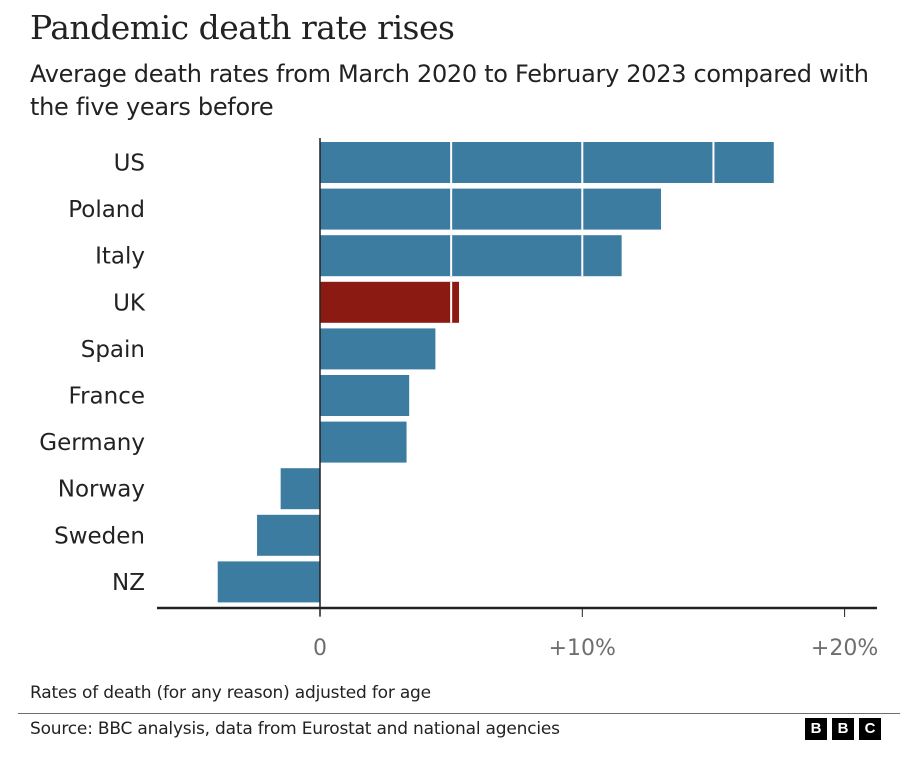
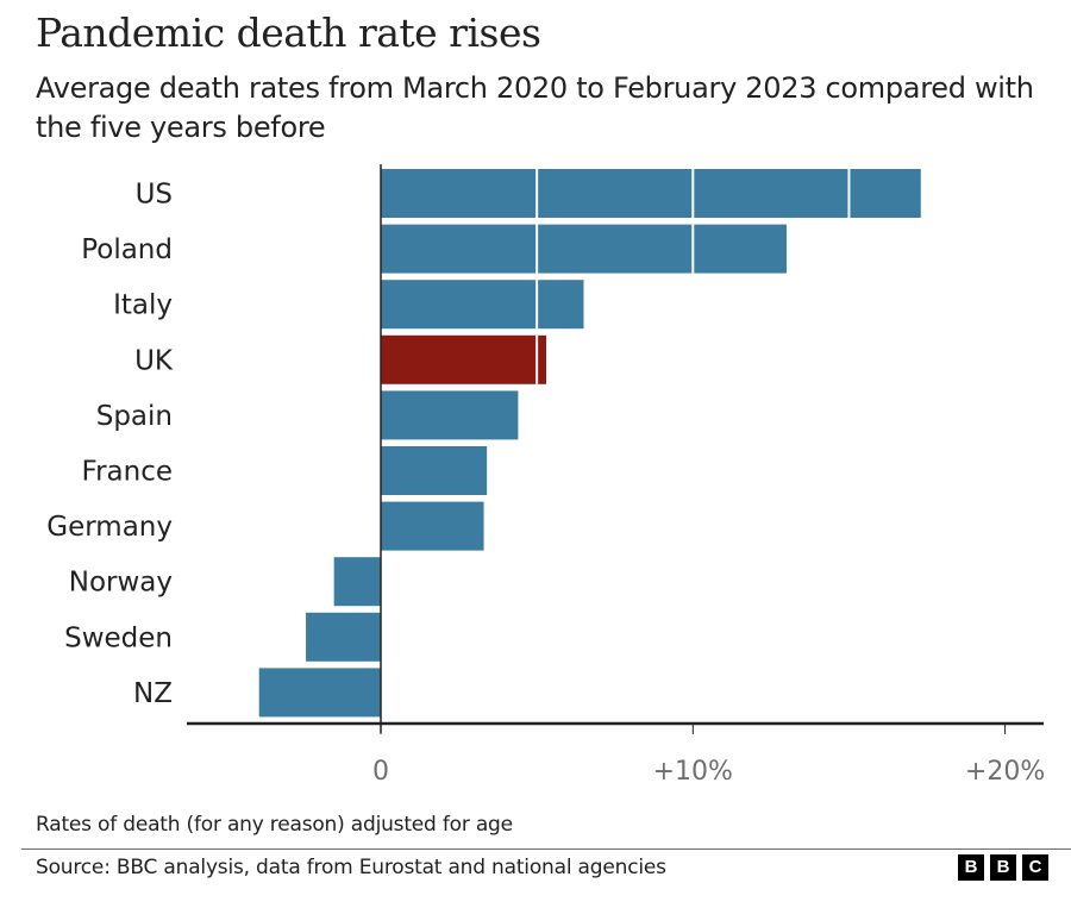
Italy: 11.5% -> 6.5%
